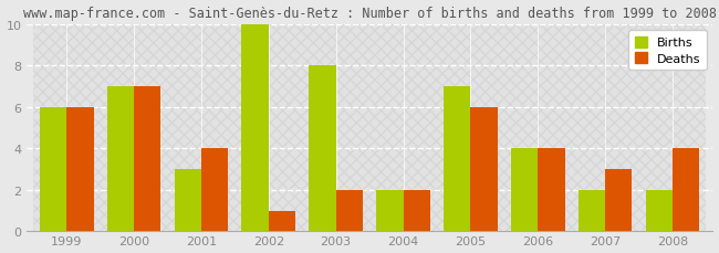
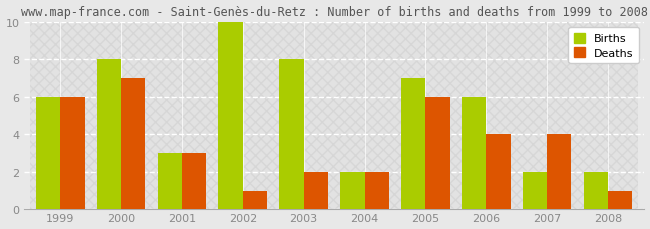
Births/2000: 7 -> 8
Deaths/2001: 4 -> 3
Births/2006: 4 -> 6
Deaths/2007: 3 -> 4
Deaths/2008: 4 -> 1
